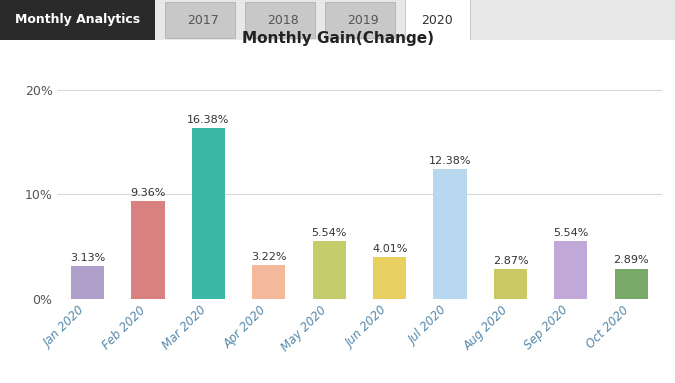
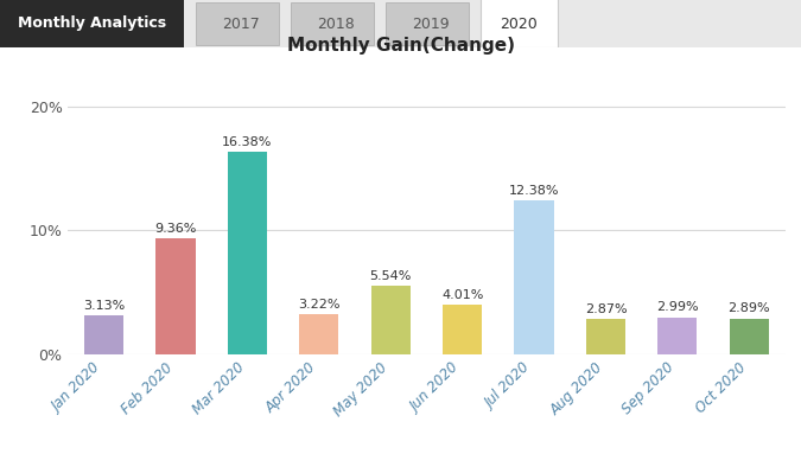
Sep 2020: 5.54% -> 2.99%
